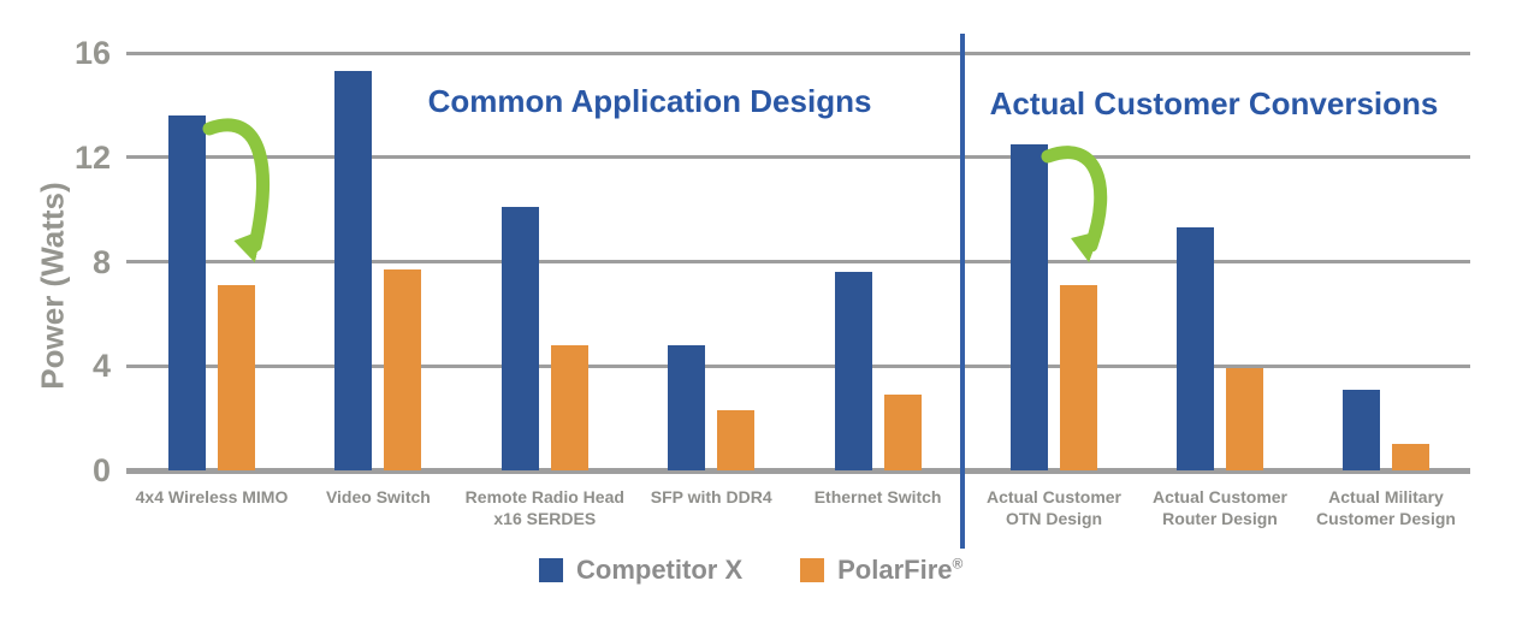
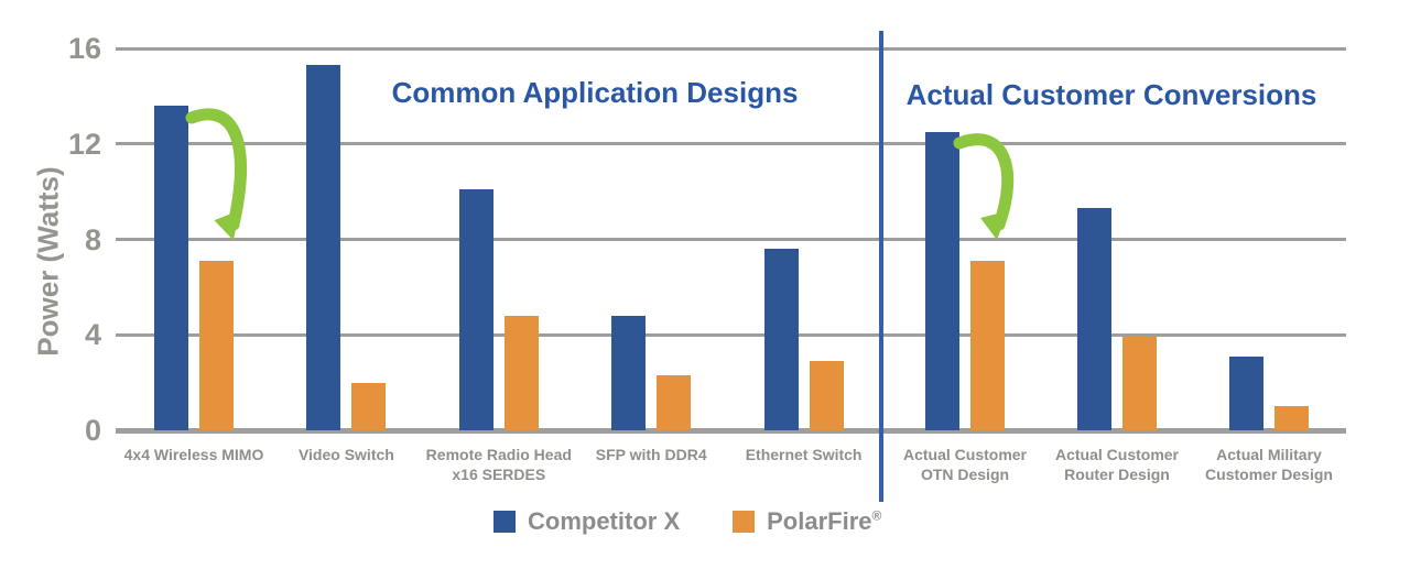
PolarFire®/Video Switch: 7.7 -> 2.0
